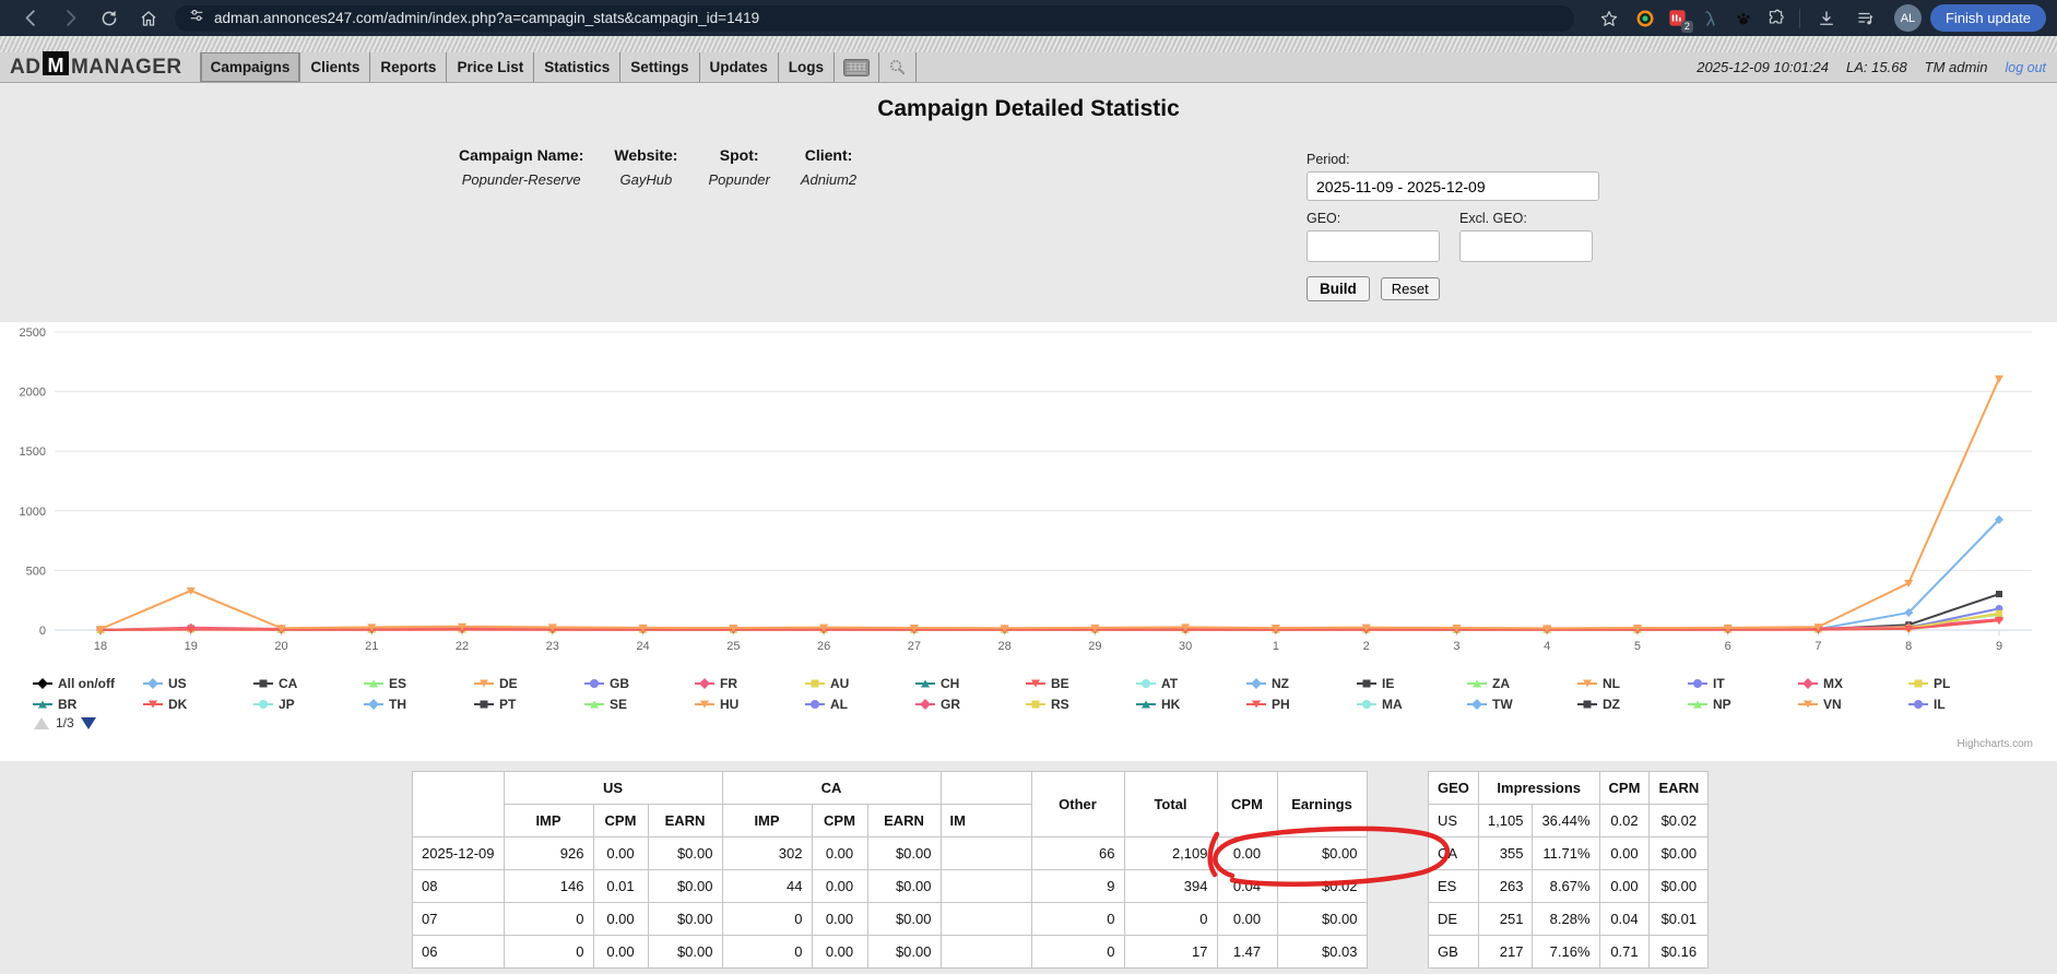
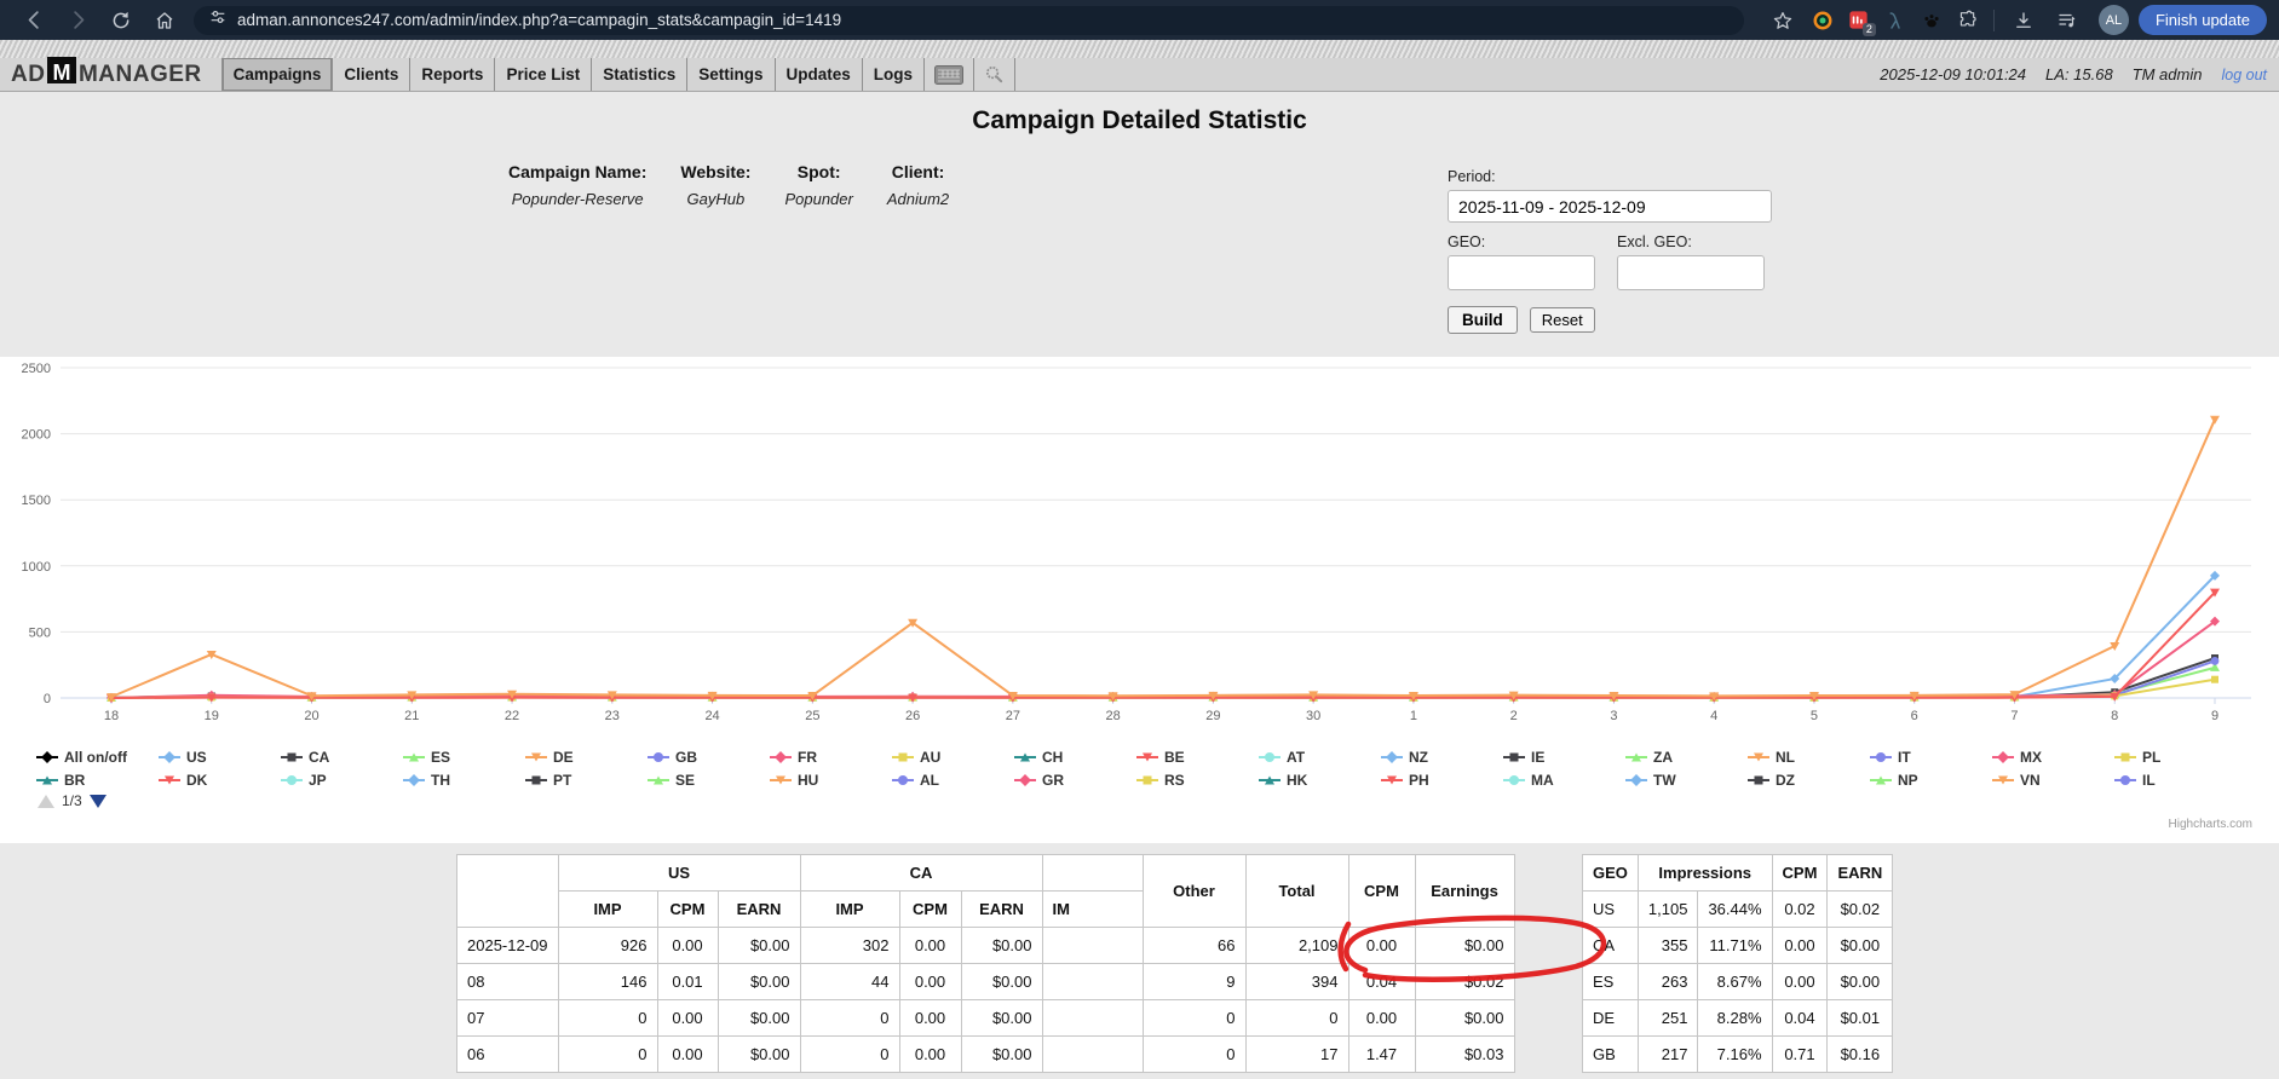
Total/26: 20 -> 570
ES/9: 130 -> 230
GB/9: 180 -> 280
FR/9: 90 -> 580
BE/9: 80 -> 800
